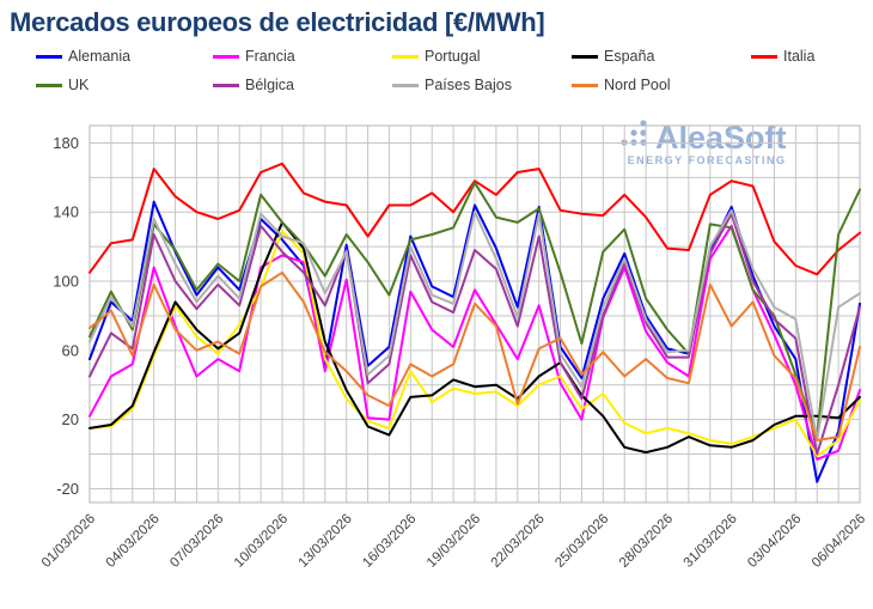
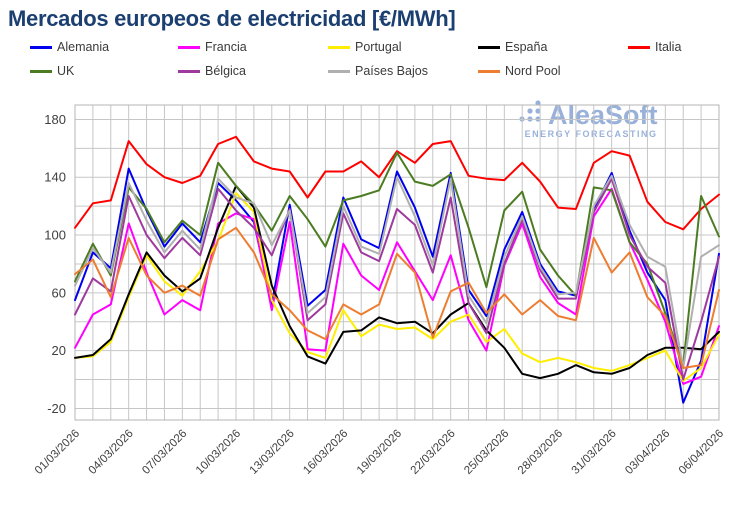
Francia/13/03/2026: 101 -> 109
UK/06/04/2026: 153 -> 99
